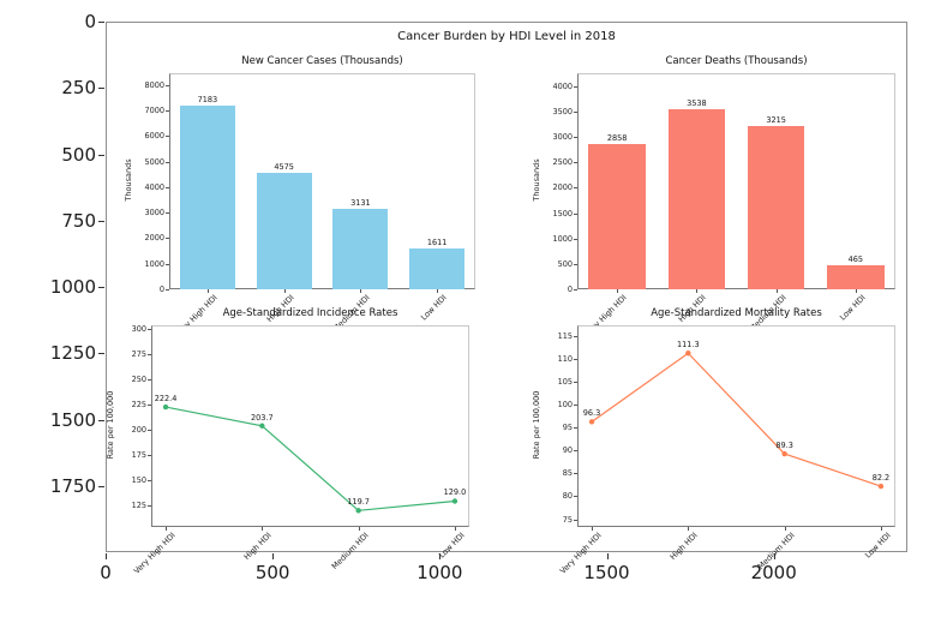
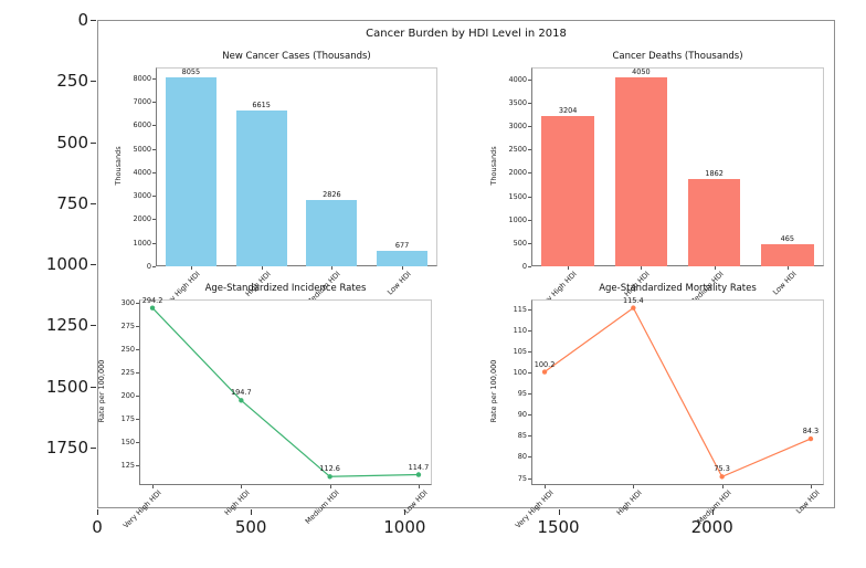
New Cancer Cases (Thousands)/Very High HDI: 7183 -> 8055
New Cancer Cases (Thousands)/High HDI: 4575 -> 6615
New Cancer Cases (Thousands)/Medium HDI: 3131 -> 2826
New Cancer Cases (Thousands)/Low HDI: 1611 -> 677
Cancer Deaths (Thousands)/Very High HDI: 2858 -> 3204
Cancer Deaths (Thousands)/High HDI: 3538 -> 4050
Cancer Deaths (Thousands)/Medium HDI: 3215 -> 1862
Age-Standardized Incidence Rates/Very High HDI: 222.4 -> 294.2
Age-Standardized Incidence Rates/High HDI: 203.7 -> 194.7
Age-Standardized Incidence Rates/Medium HDI: 119.7 -> 112.6
Age-Standardized Incidence Rates/Low HDI: 129.0 -> 114.7
Age-Standardized Mortality Rates/Very High HDI: 96.3 -> 100.2
Age-Standardized Mortality Rates/High HDI: 111.3 -> 115.4
Age-Standardized Mortality Rates/Medium HDI: 89.3 -> 75.3
Age-Standardized Mortality Rates/Low HDI: 82.2 -> 84.3
